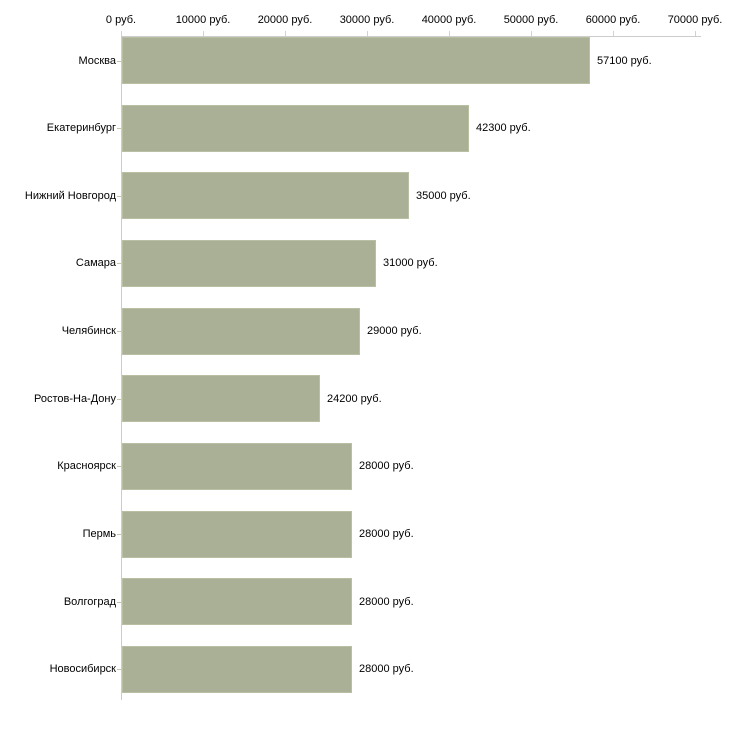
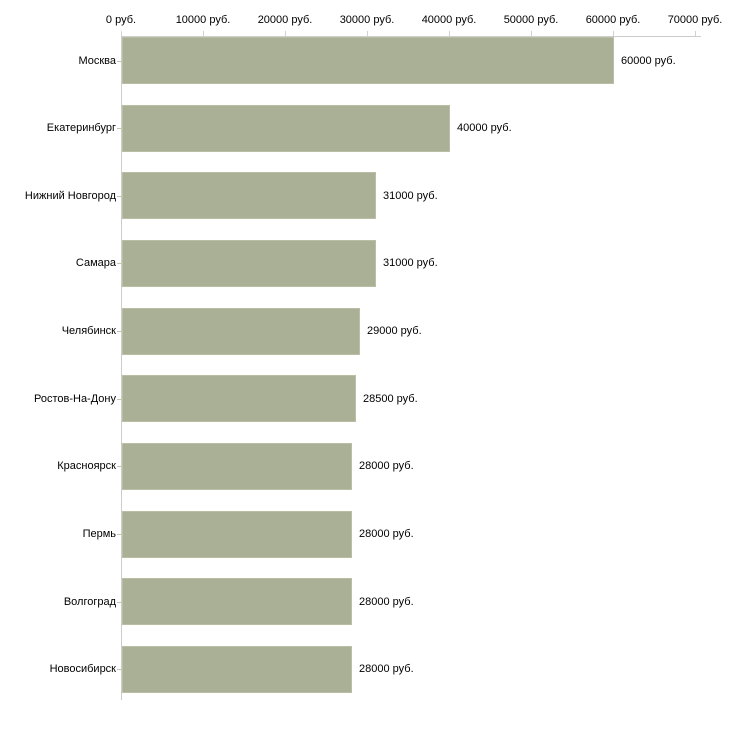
Москва: 57100 -> 60000
Екатеринбург: 42300 -> 40000
Нижний Новгород: 35000 -> 31000
Ростов-На-Дону: 24200 -> 28500
